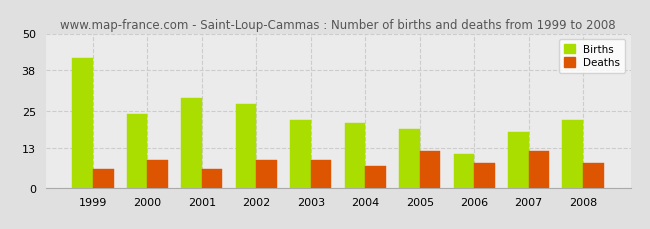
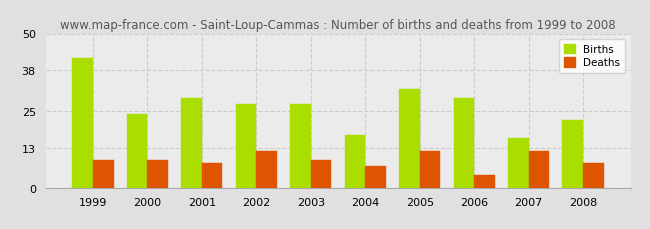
Deaths/1999: 6 -> 9
Deaths/2001: 6 -> 8
Deaths/2002: 9 -> 12
Births/2003: 22 -> 27
Births/2004: 21 -> 17
Births/2005: 19 -> 32
Births/2006: 11 -> 29
Deaths/2006: 8 -> 4
Births/2007: 18 -> 16
